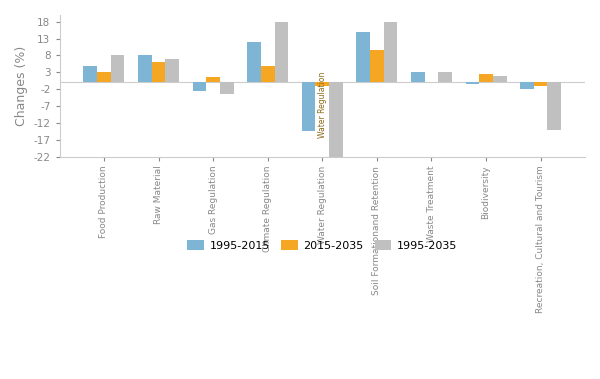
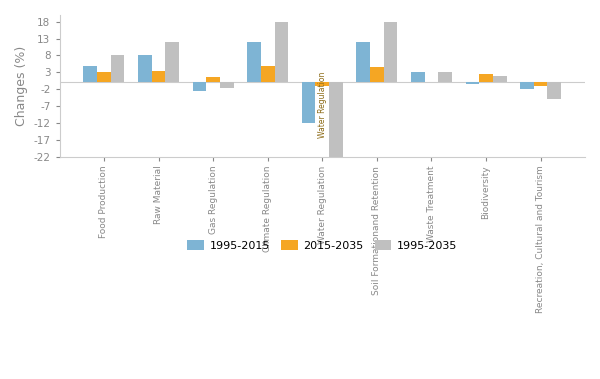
2015-2035/Raw Material: 6.0 -> 3.5
1995-2035/Raw Material: 7.0 -> 12.0
1995-2035/Gas Regulation: -3.5 -> -1.5
1995-2015/Water Regulation: -14.5 -> -12.0
1995-2015/Soil Formationand Retention: 15.0 -> 12.0
2015-2035/Soil Formationand Retention: 9.5 -> 4.5
1995-2035/Recreation, Cultural and Tourism: -14.0 -> -5.0
